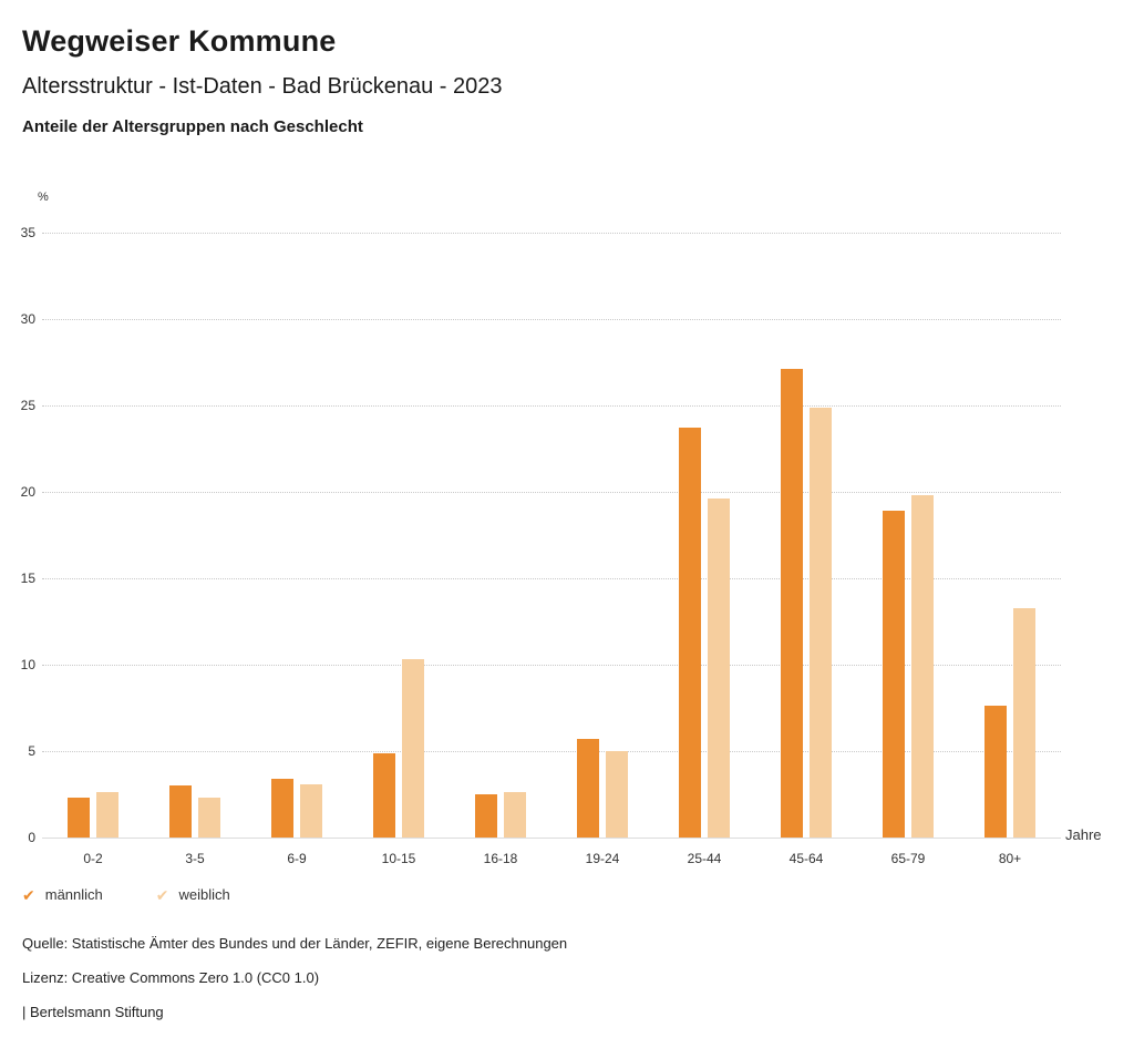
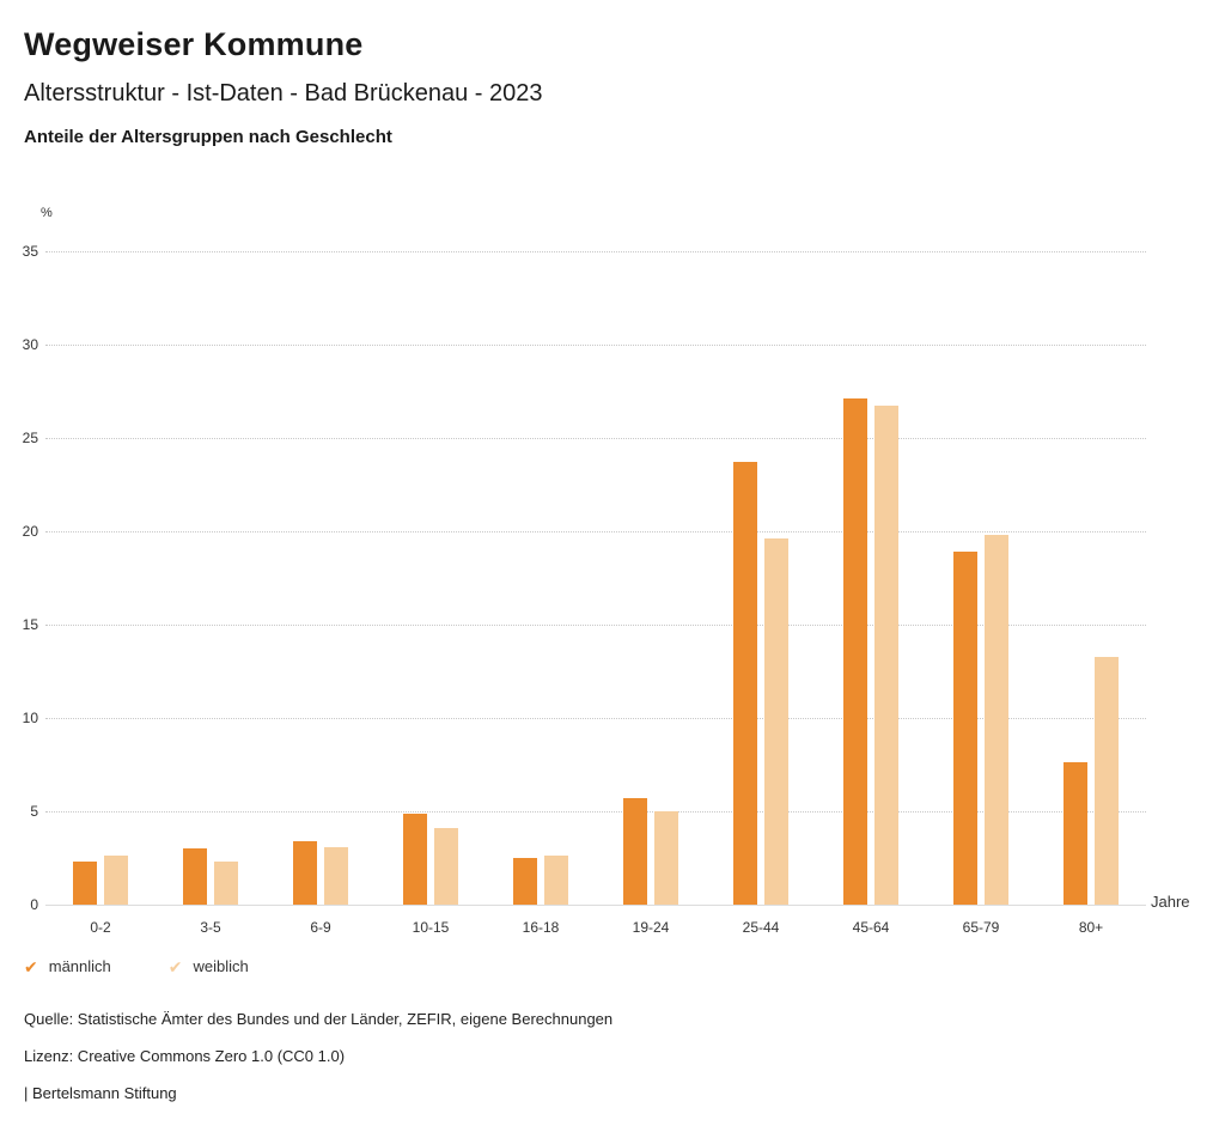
weiblich/10-15: 10.3 -> 4.1
weiblich/45-64: 24.9 -> 26.7
